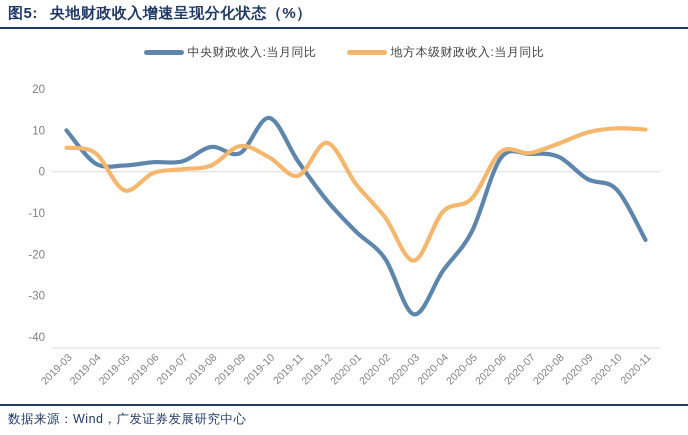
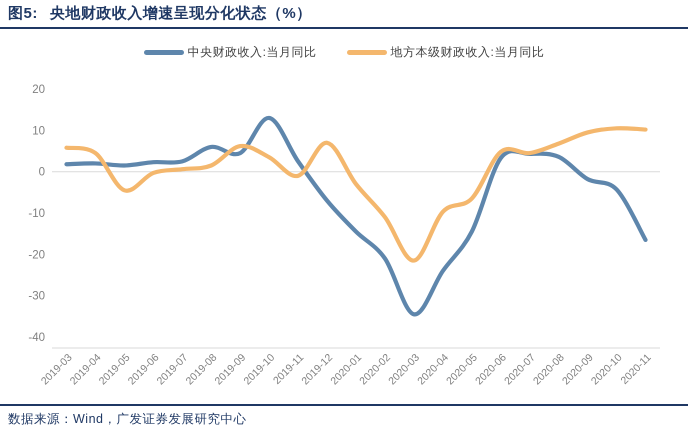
中央财政收入:当月同比/2019-03: 10 -> 2
